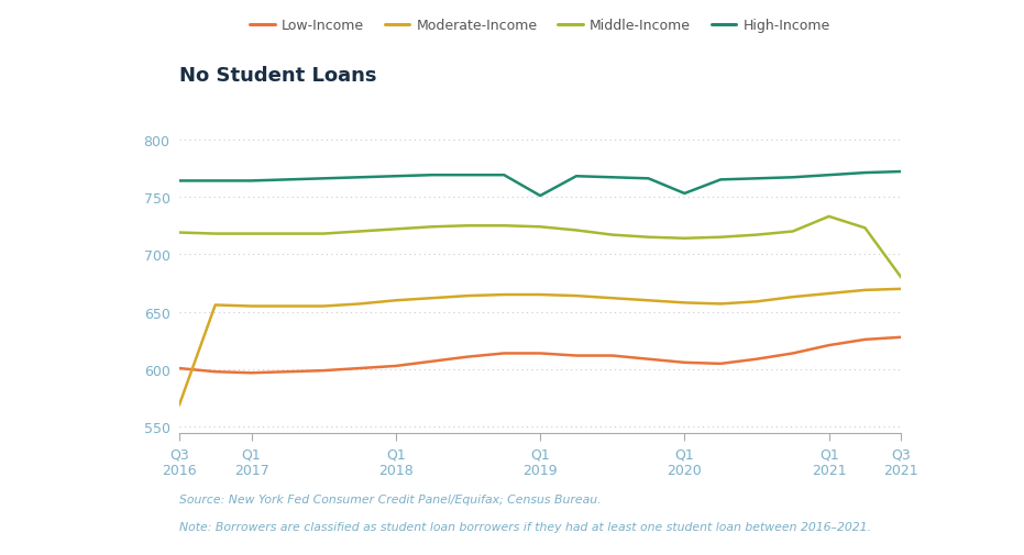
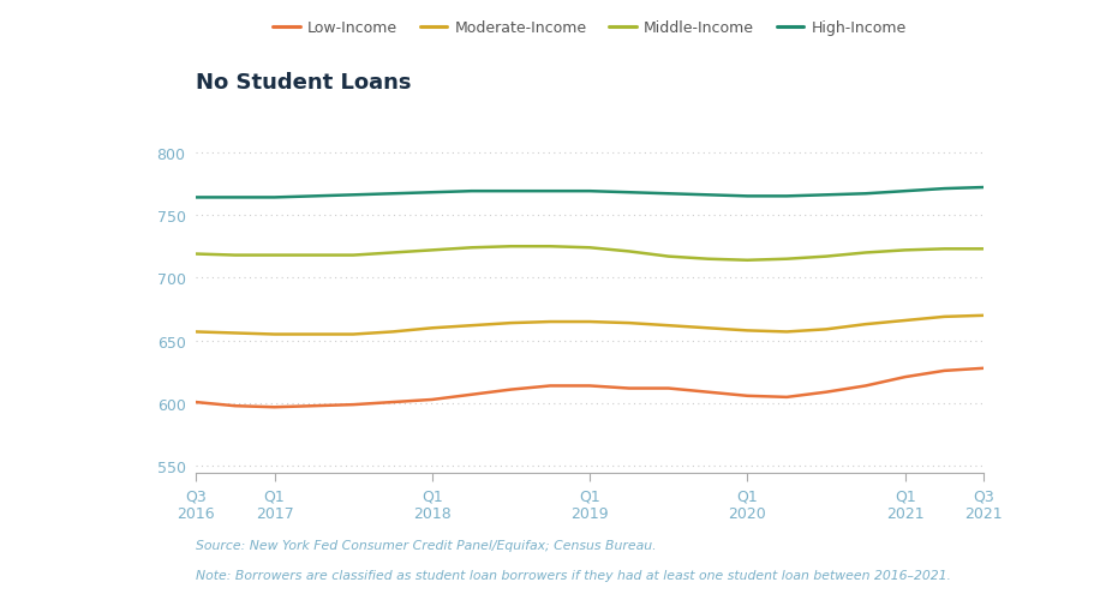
Moderate-Income/Q3 2016: 569 -> 657
High-Income/Q1 2019: 751 -> 769
High-Income/Q1 2020: 753 -> 765
Middle-Income/Q1 2021: 733 -> 722
Middle-Income/Q3 2021: 680 -> 723
